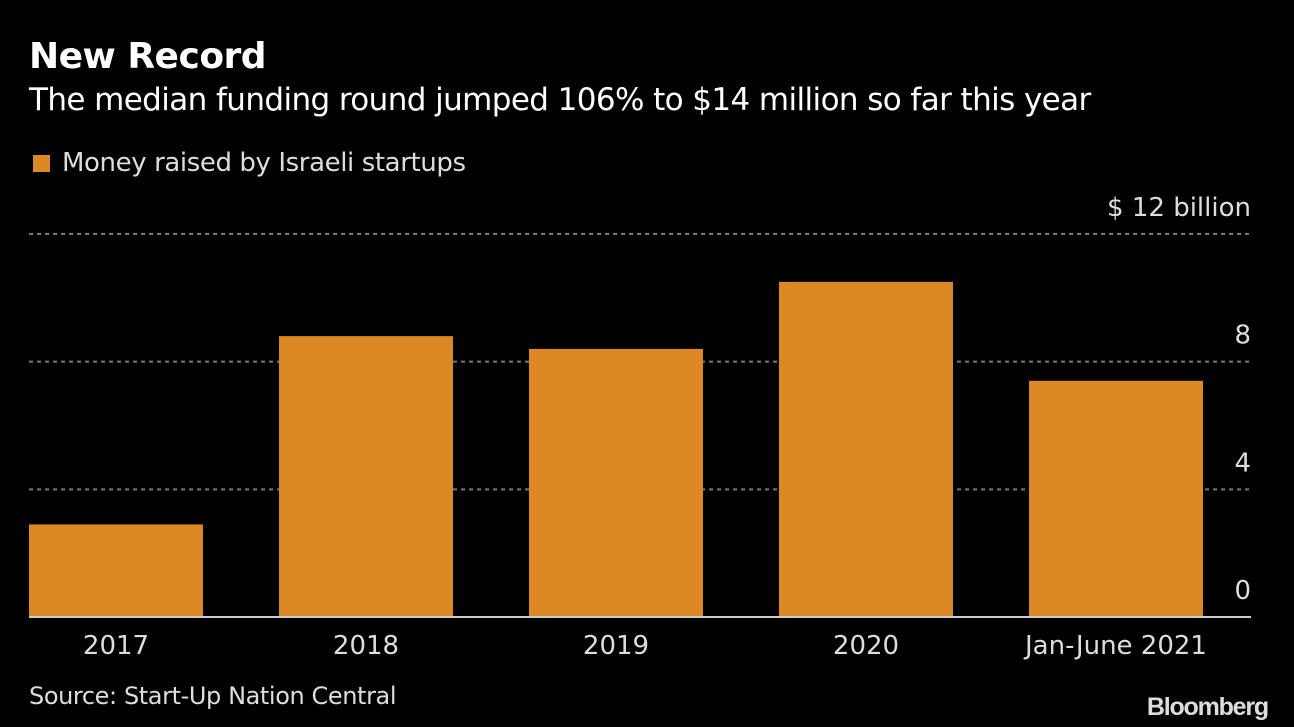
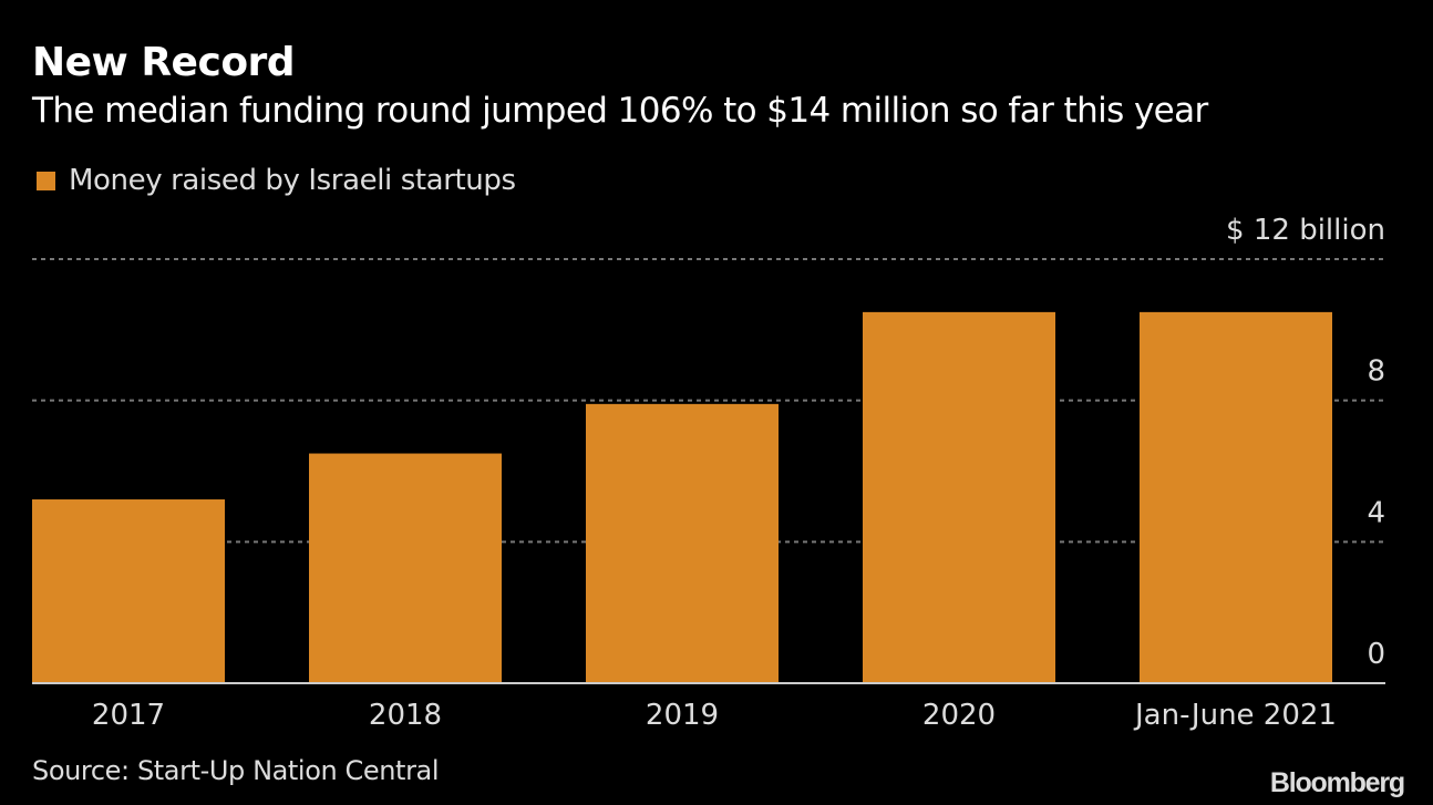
2017: 2.9 -> 5.2
2018: 8.8 -> 6.5
2019: 8.4 -> 7.9
Jan-June 2021: 7.4 -> 10.5
